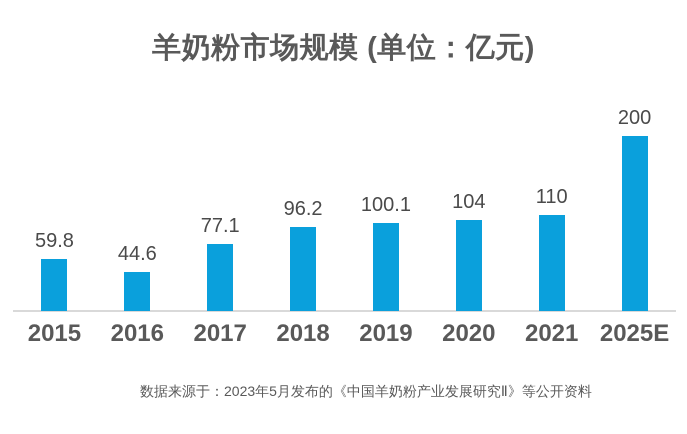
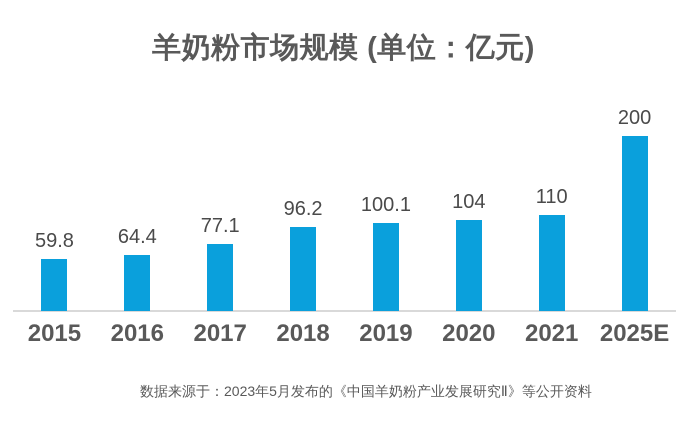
2016: 44.6 -> 64.4
